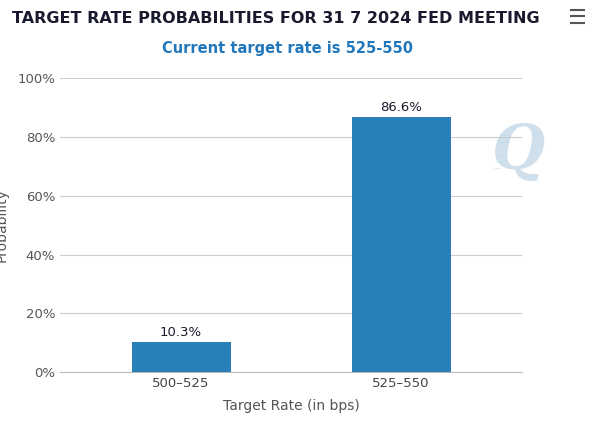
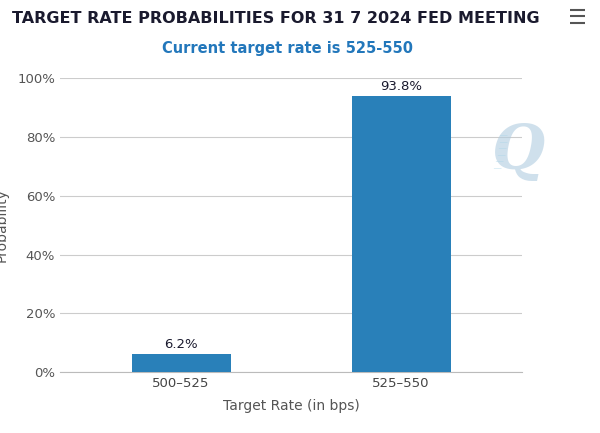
500–525: 10.3% -> 6.2%
525–550: 86.6% -> 93.8%
